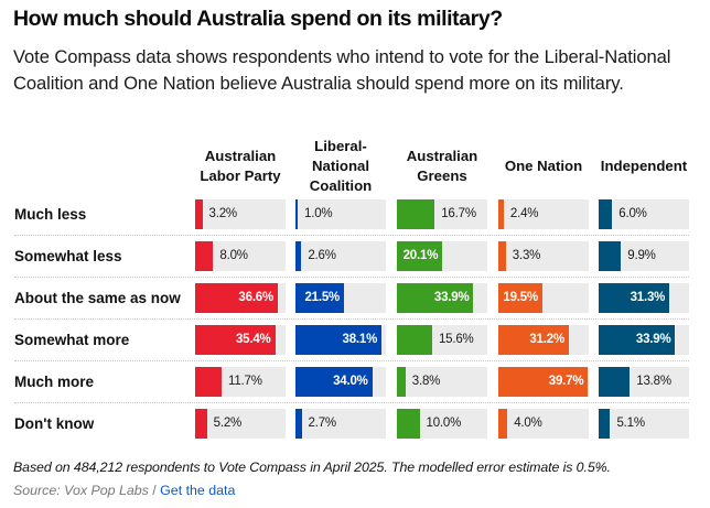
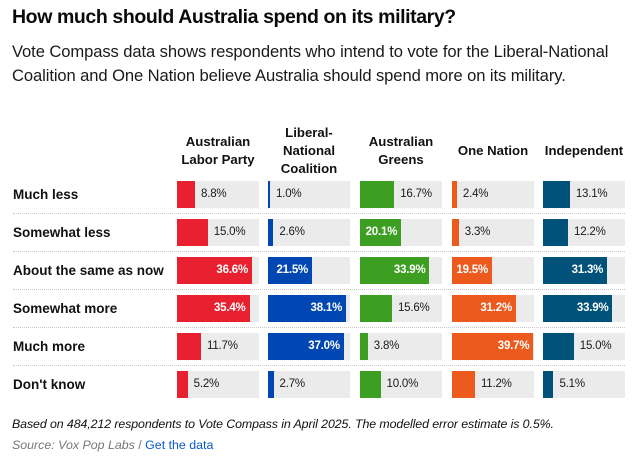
Australian Labor Party/Much less: 3.2% -> 8.8%
Independent/Much less: 6.0% -> 13.1%
Australian Labor Party/Somewhat less: 8.0% -> 15.0%
Independent/Somewhat less: 9.9% -> 12.2%
Liberal-National Coalition/Much more: 34.0% -> 37.0%
Independent/Much more: 13.8% -> 15.0%
One Nation/Don't know: 4.0% -> 11.2%
